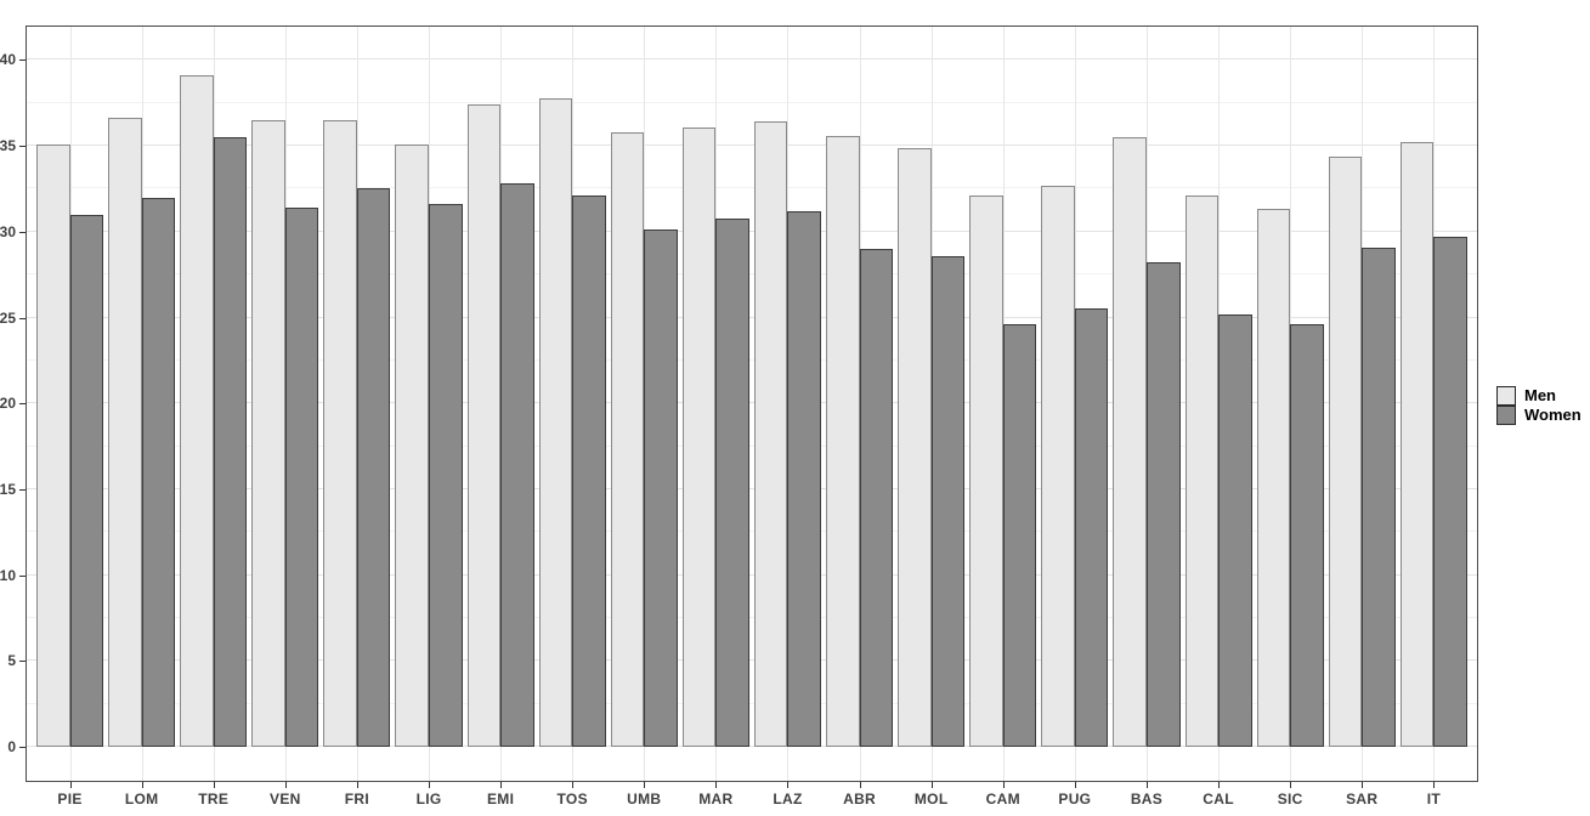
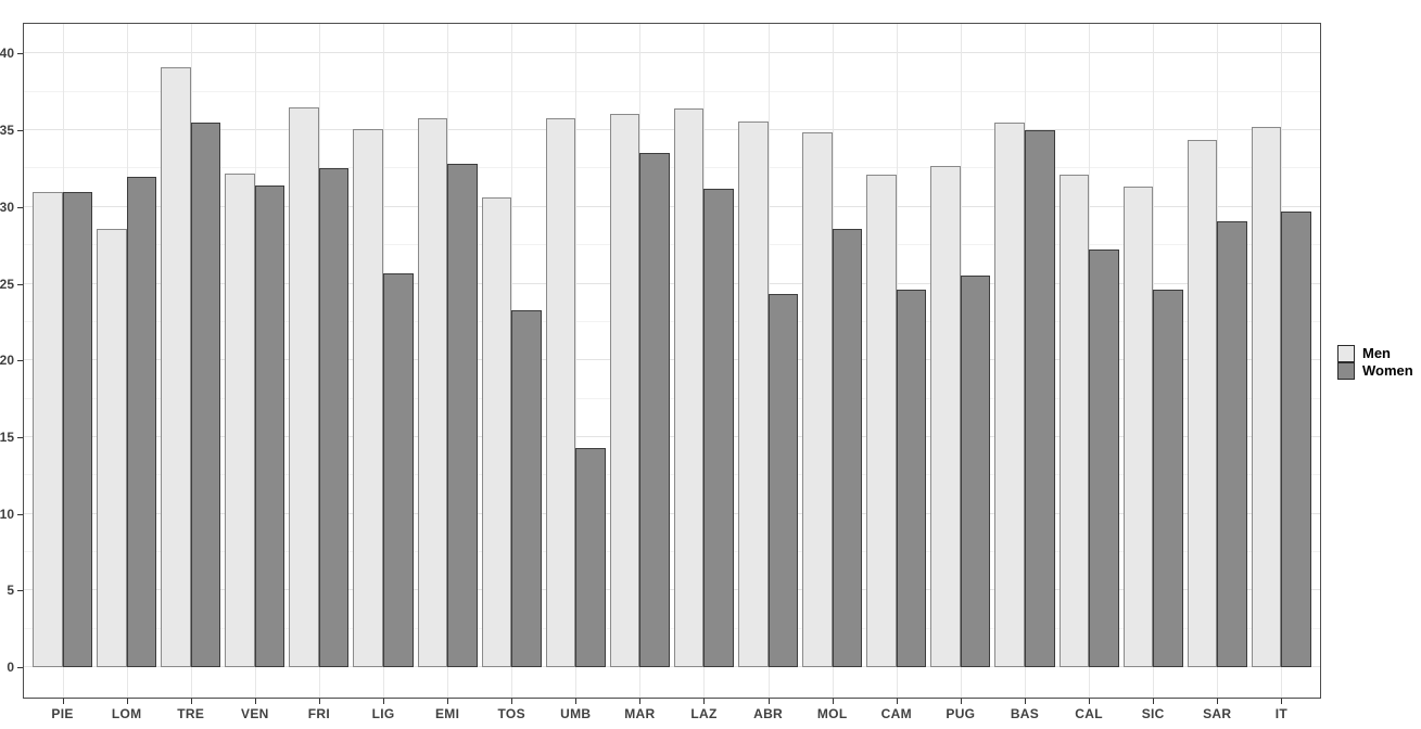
Men/PIE: 35.1 -> 31.0
Men/LOM: 36.6 -> 28.6
Men/VEN: 36.5 -> 32.2
Women/LIG: 31.6 -> 25.7
Men/EMI: 37.4 -> 35.8
Men/TOS: 37.8 -> 30.6
Women/TOS: 32.1 -> 23.3
Women/UMB: 30.1 -> 14.3
Women/MAR: 30.8 -> 33.5
Women/ABR: 29.0 -> 24.3
Women/BAS: 28.2 -> 35.0
Women/CAL: 25.2 -> 27.2
